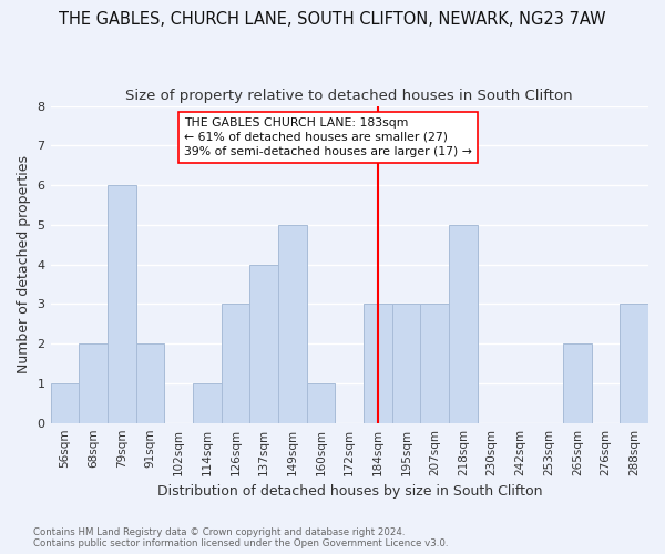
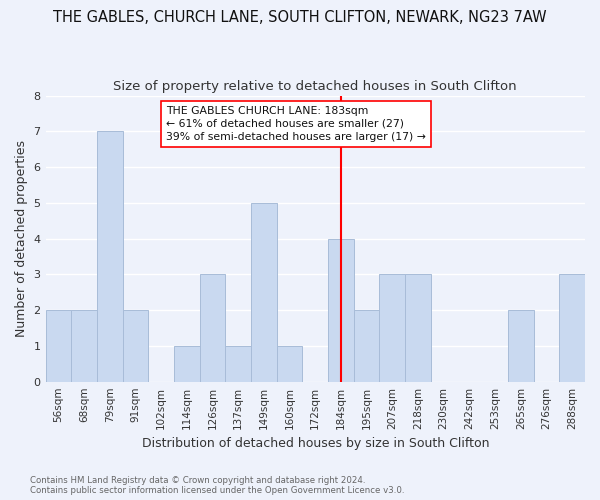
56sqm: 1 -> 2
79sqm: 6 -> 7
137sqm: 4 -> 1
184sqm: 3 -> 4
195sqm: 3 -> 2
218sqm: 5 -> 3
